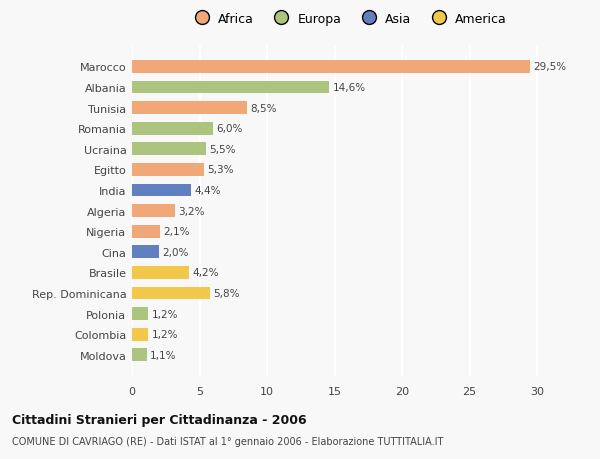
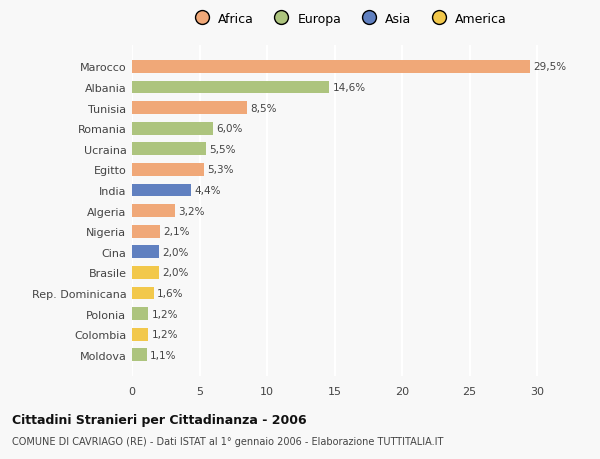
Brasile: 4,2% -> 2,0%
Rep. Dominicana: 5,8% -> 1,6%
